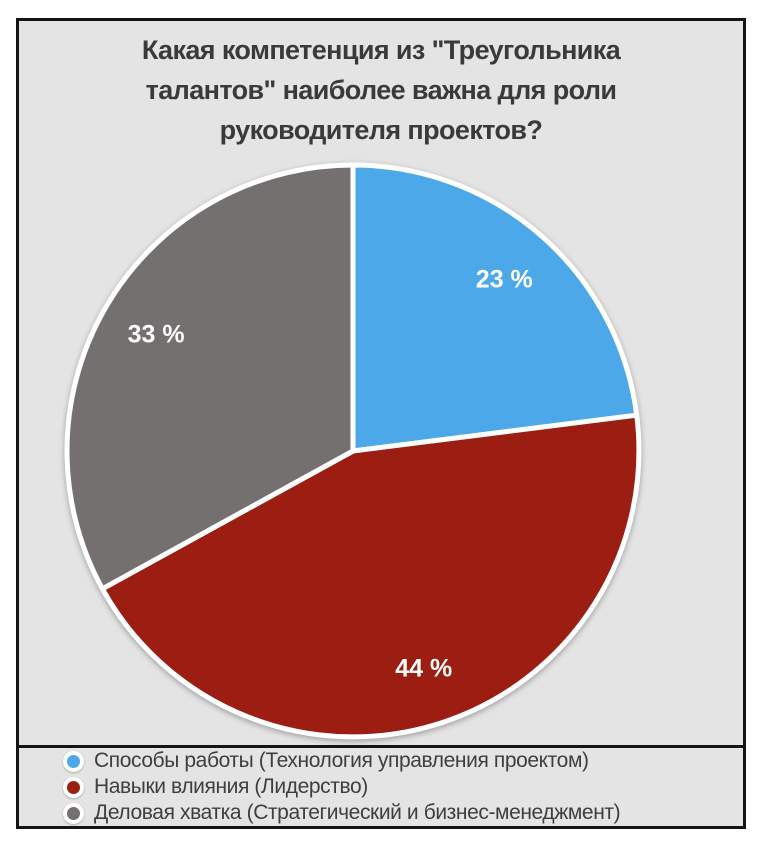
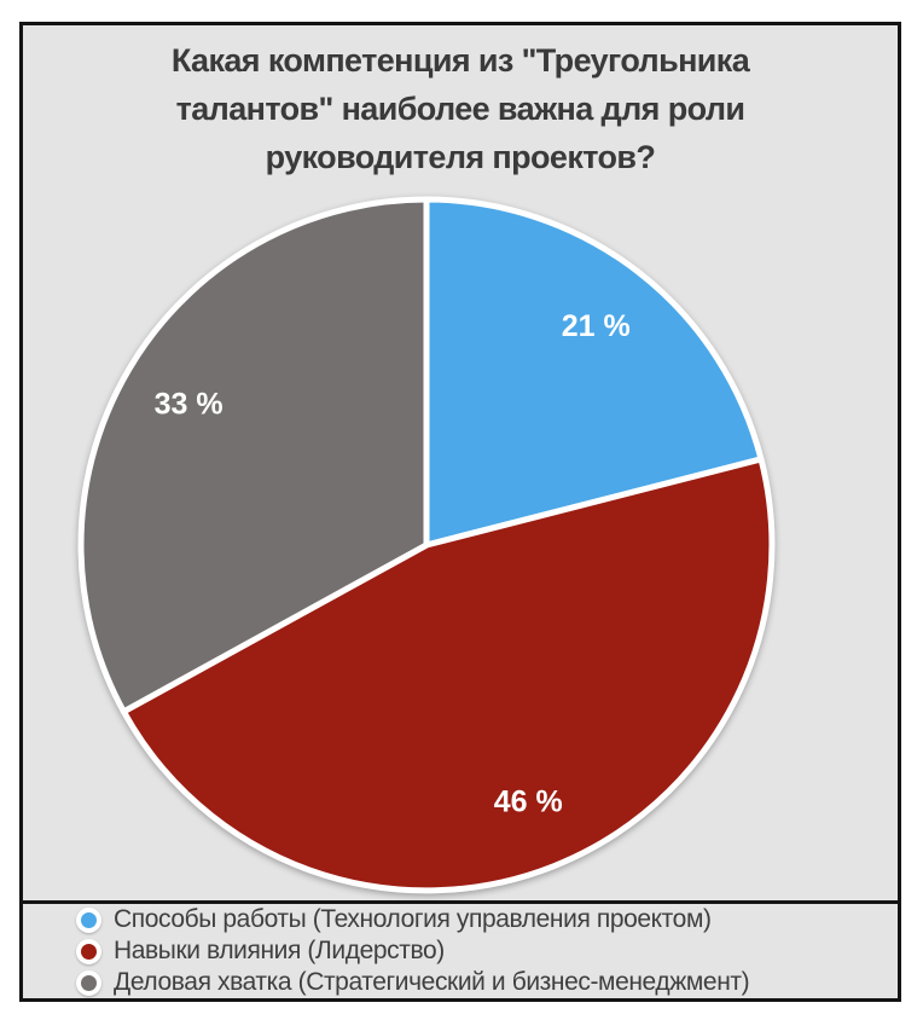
Способы работы (Технология управления проектом): 23 -> 21
Навыки влияния (Лидерство): 44 -> 46
